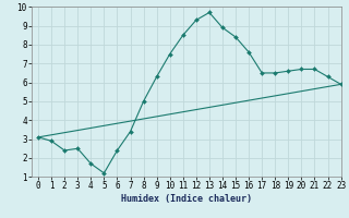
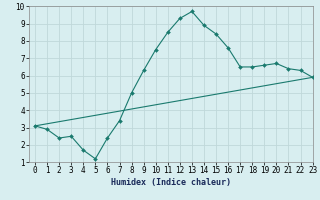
21: 6.7 -> 6.4
